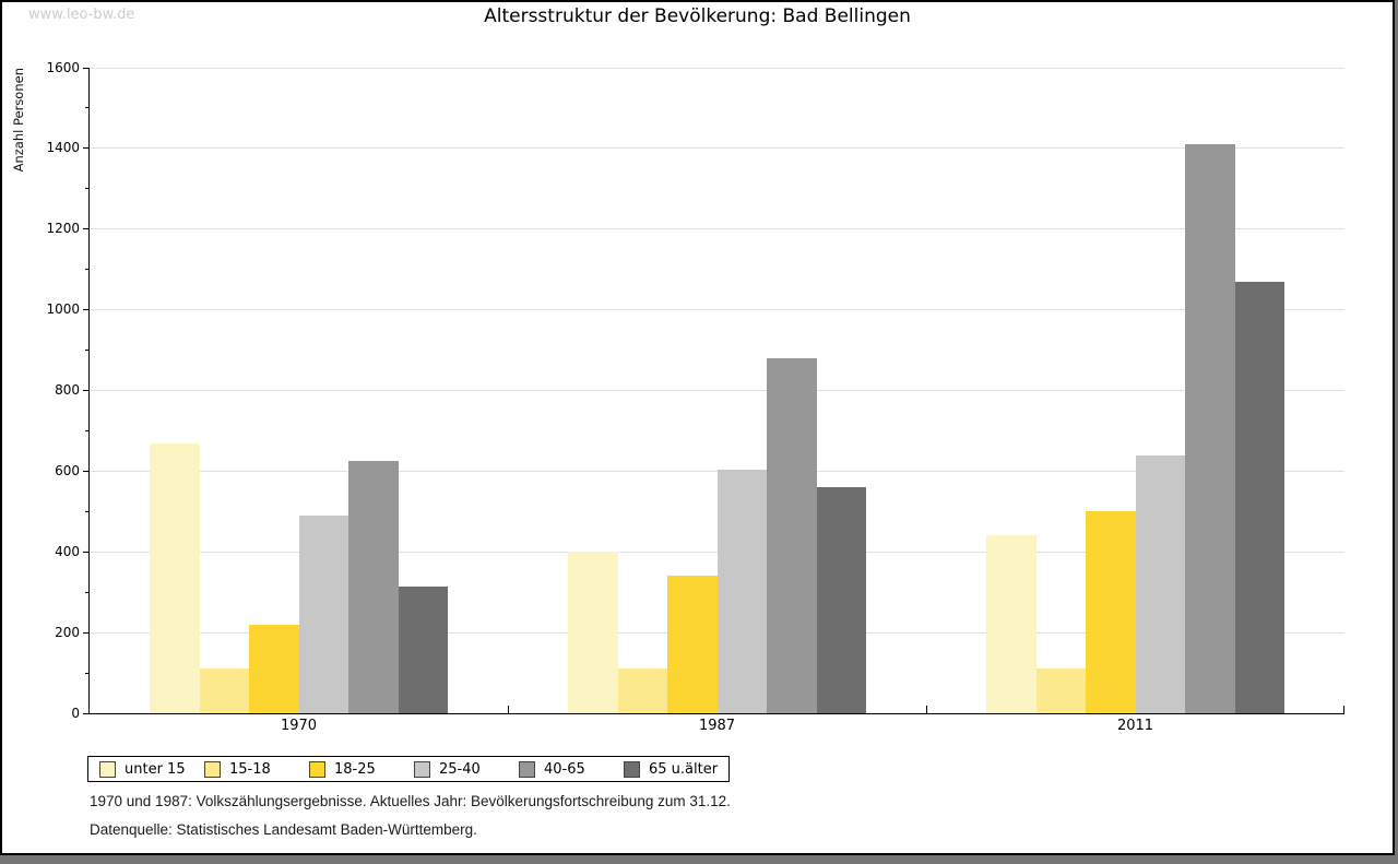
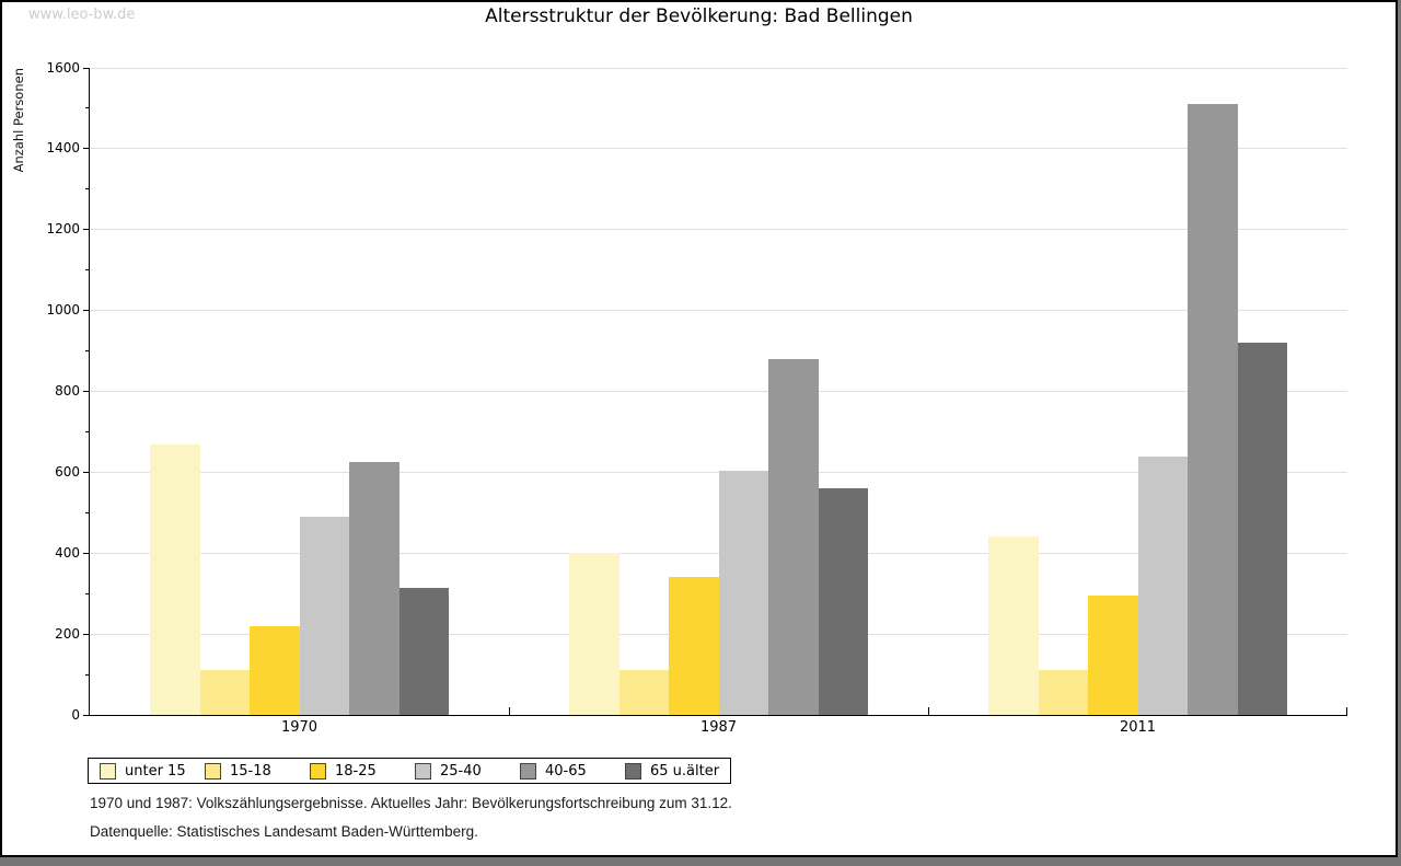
18-25/2011: 500 -> 300
40-65/2011: 1410 -> 1510
65 u.älter/2011: 1070 -> 920
